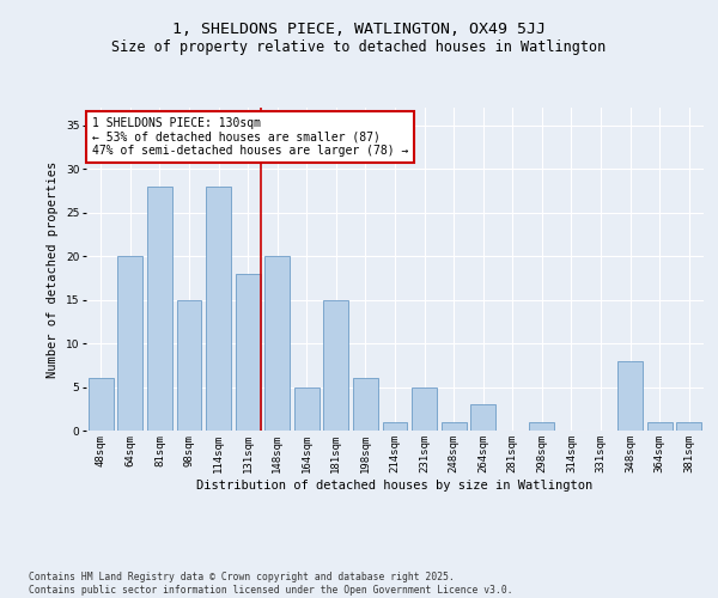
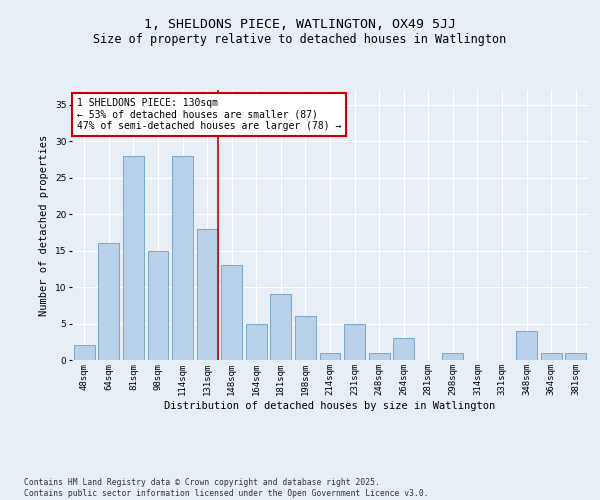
48sqm: 6 -> 2
64sqm: 20 -> 16
148sqm: 20 -> 13
181sqm: 15 -> 9
348sqm: 8 -> 4
